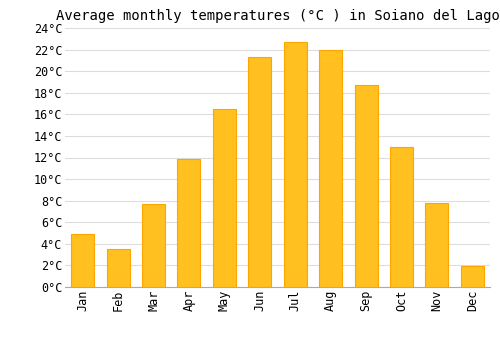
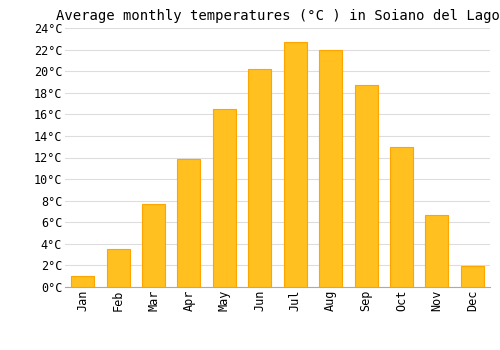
Jan: 4.9°C -> 1.0°C
Jun: 21.3°C -> 20.2°C
Nov: 7.8°C -> 6.7°C
